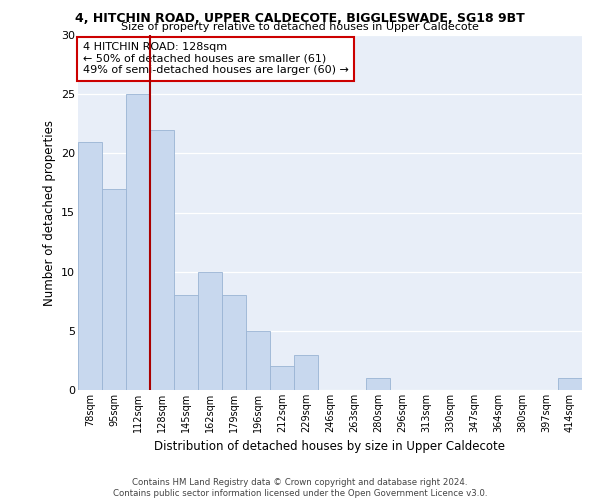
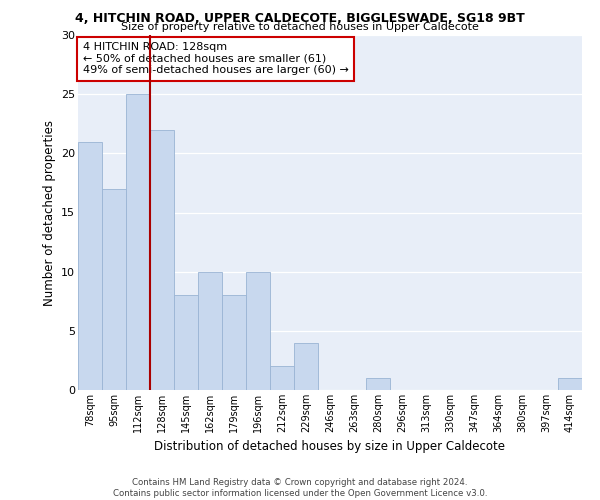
196sqm: 5 -> 10
229sqm: 3 -> 4
